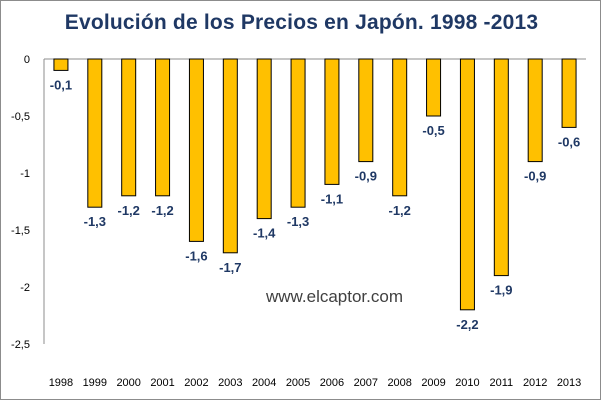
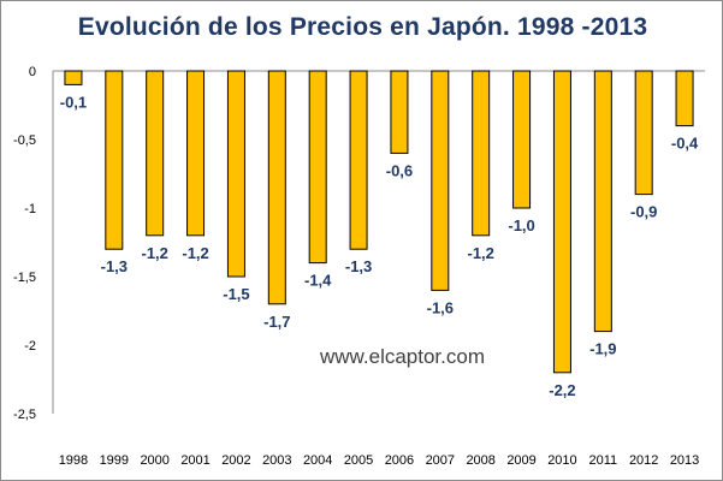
2002: -1,6 -> -1,5
2006: -1,1 -> -0,6
2007: -0,9 -> -1,6
2009: -0,5 -> -1,0
2013: -0,6 -> -0,4
